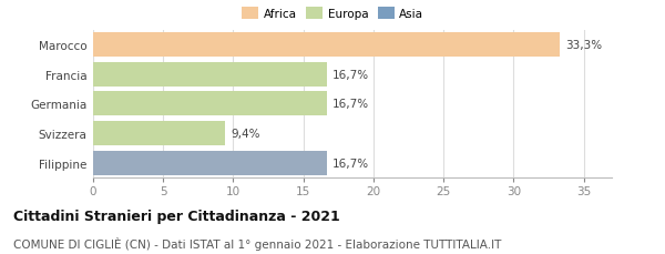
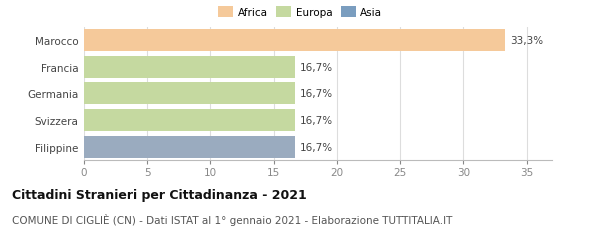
Svizzera: 9,4% -> 16,7%
